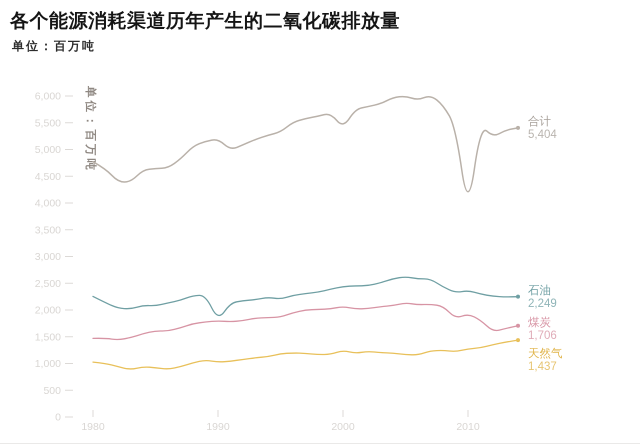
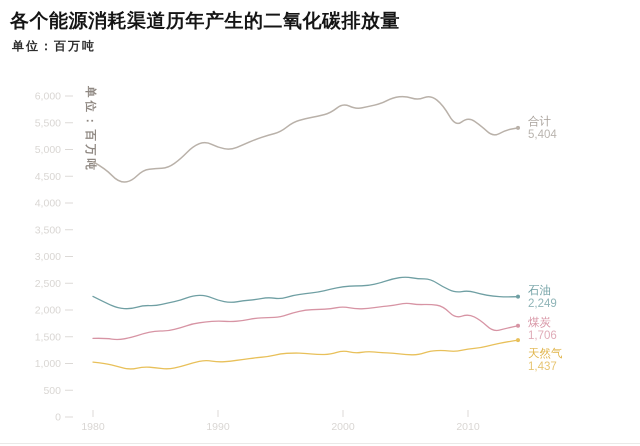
合计/1990: 5200 -> 5000
石油/1990: 1800 -> 2200
合计/2000: 5400 -> 5900
合计/2010: 3800 -> 5600
